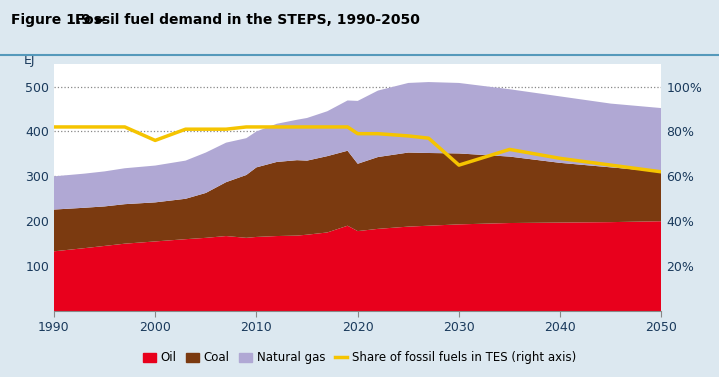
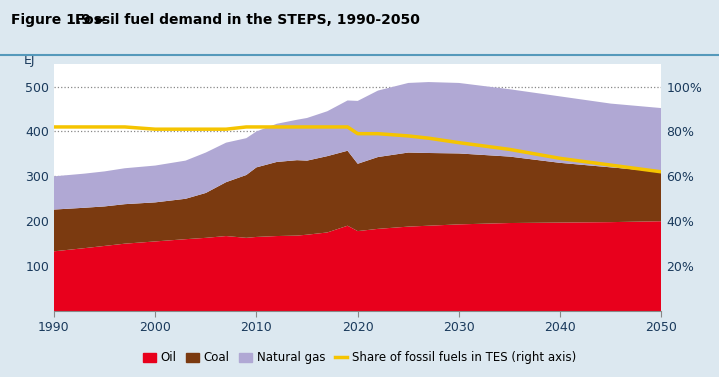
Share of fossil fuels in TES (right axis)/2000: 76% -> 81%
Share of fossil fuels in TES (right axis)/2030: 65% -> 75%
